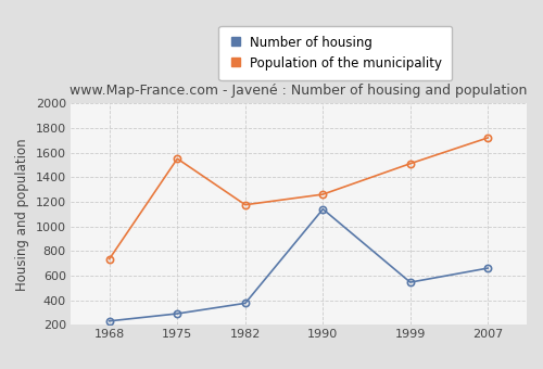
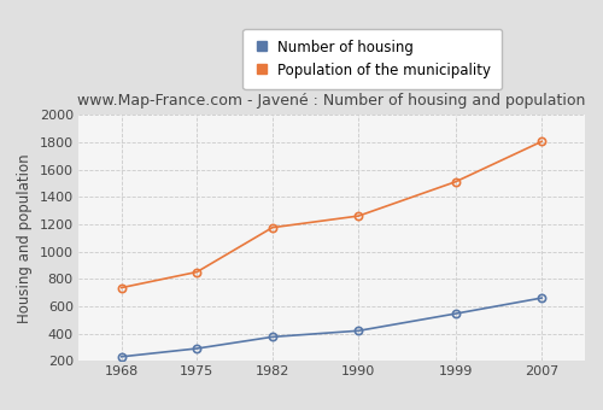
Population of the municipality/1975: 1550 -> 850
Number of housing/1990: 1140 -> 420
Population of the municipality/2007: 1720 -> 1800
